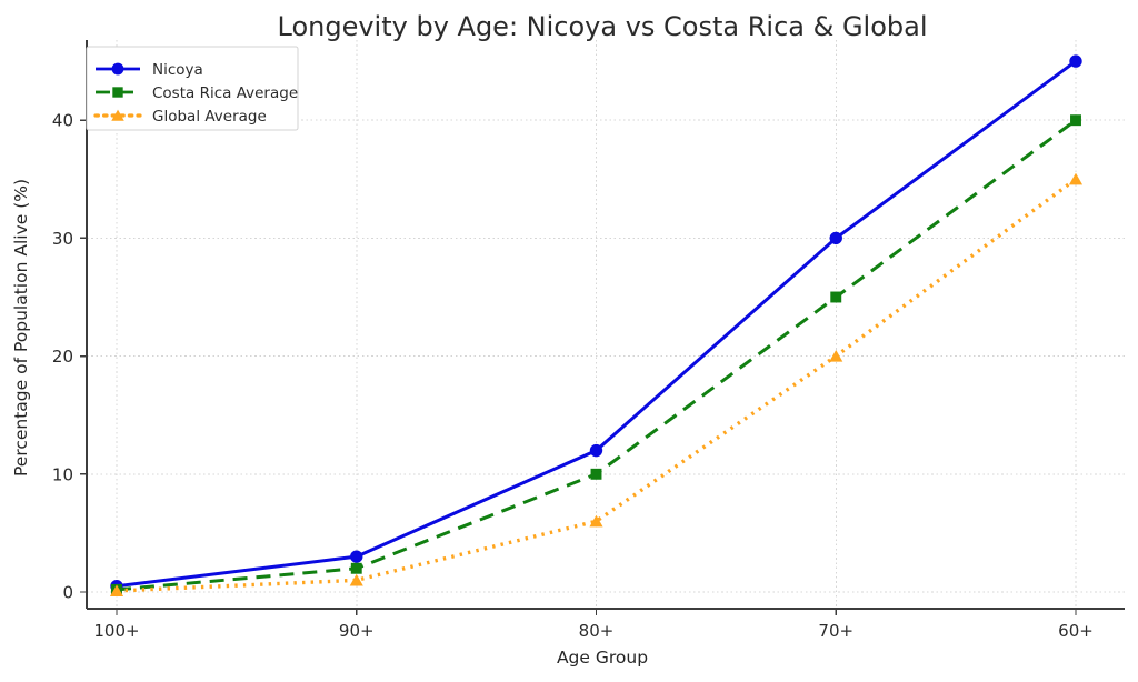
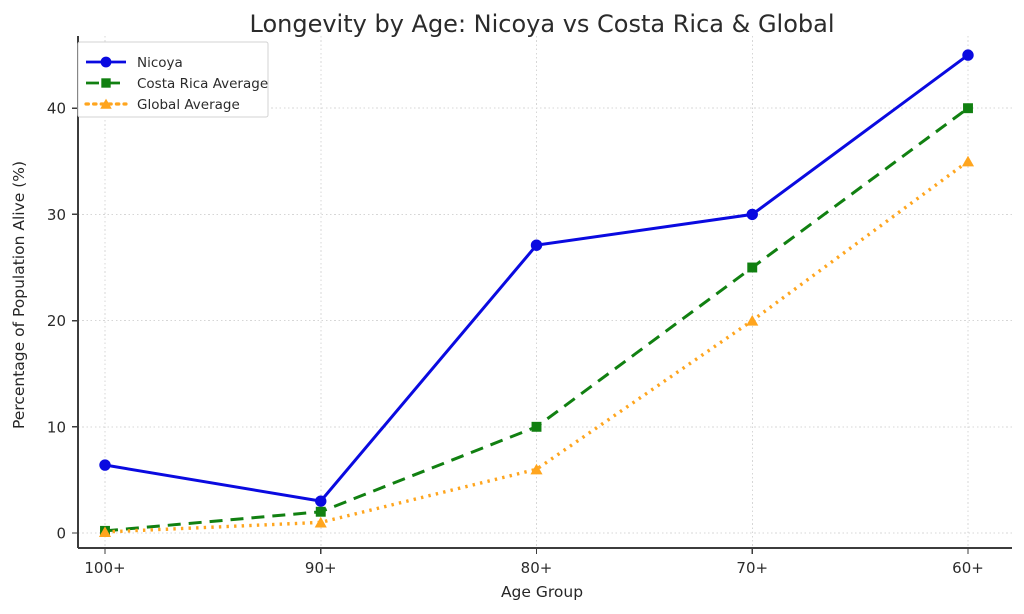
Nicoya/100+: 0.5 -> 6.4
Nicoya/80+: 12.0 -> 27.1
